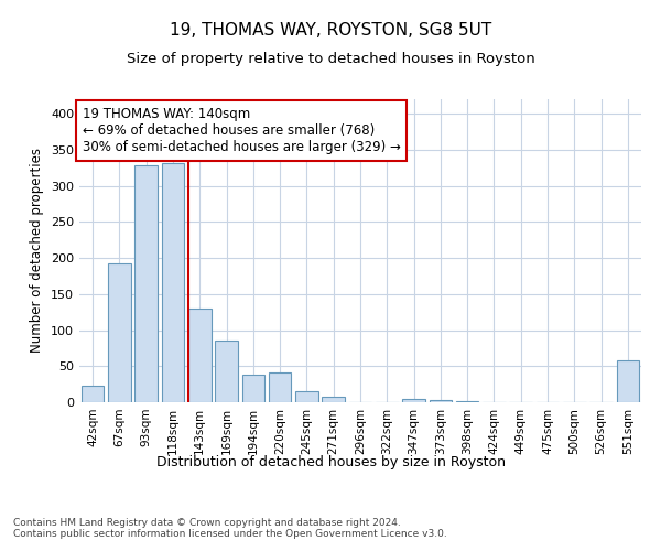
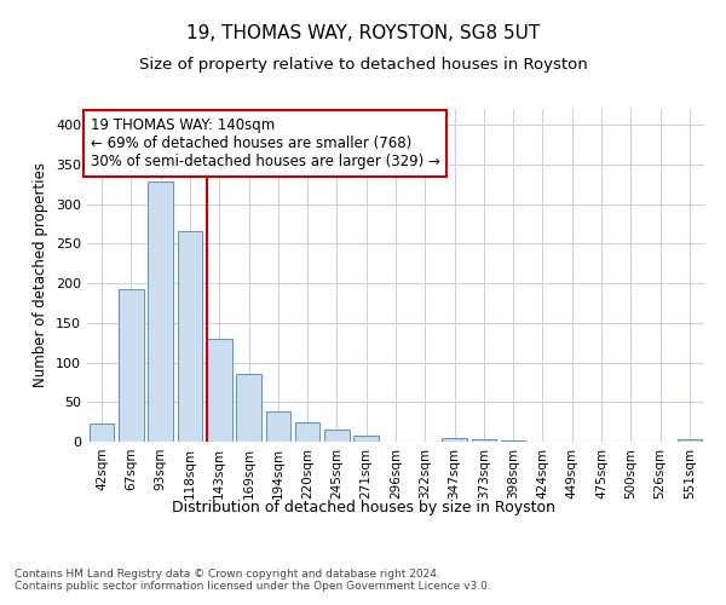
118sqm: 332 -> 265
220sqm: 42 -> 25
551sqm: 58 -> 3
